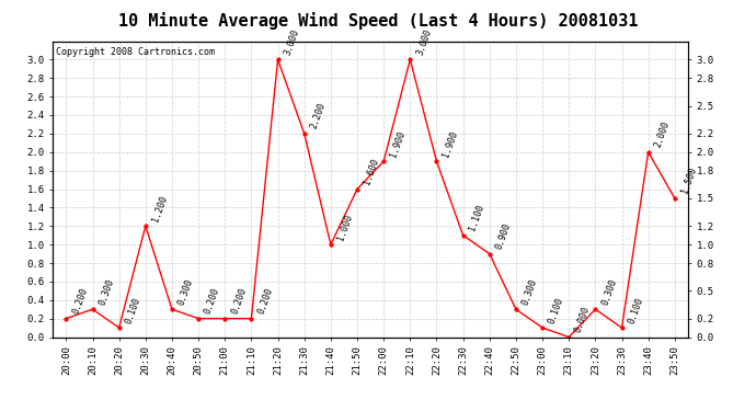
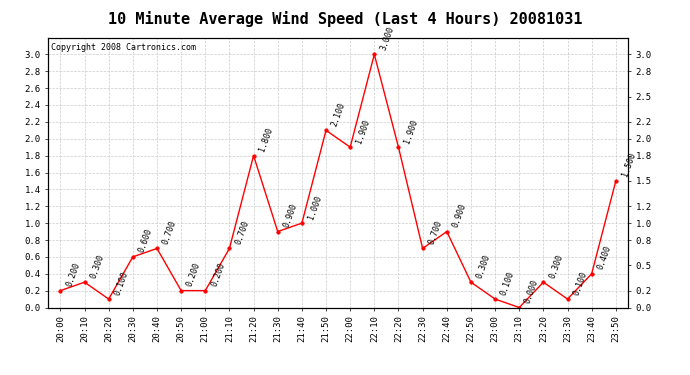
20:30: 1.200 -> 0.600
20:40: 0.300 -> 0.700
21:10: 0.200 -> 0.700
21:20: 3.000 -> 1.800
21:30: 2.200 -> 0.900
21:50: 1.600 -> 2.100
22:30: 1.100 -> 0.700
23:40: 2.000 -> 0.400
